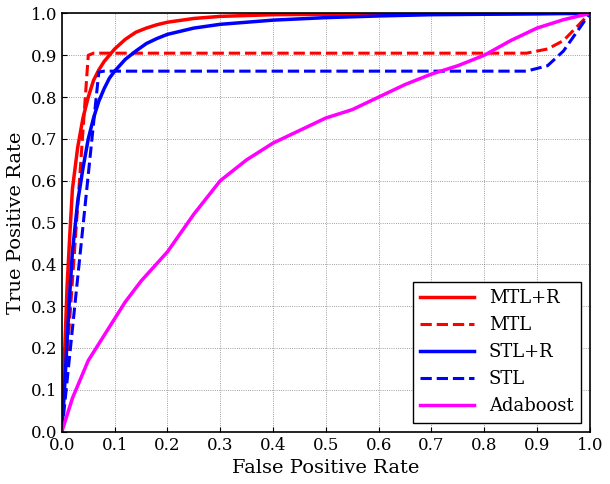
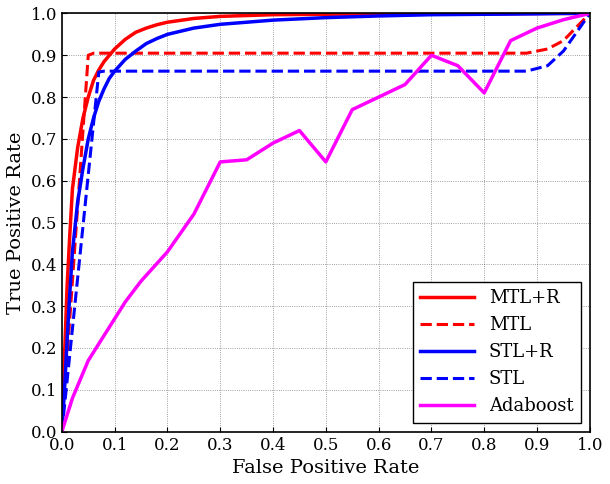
Adaboost/0.3: 0.600 -> 0.645
Adaboost/0.5: 0.750 -> 0.645
Adaboost/0.7: 0.855 -> 0.900
Adaboost/0.8: 0.900 -> 0.810
